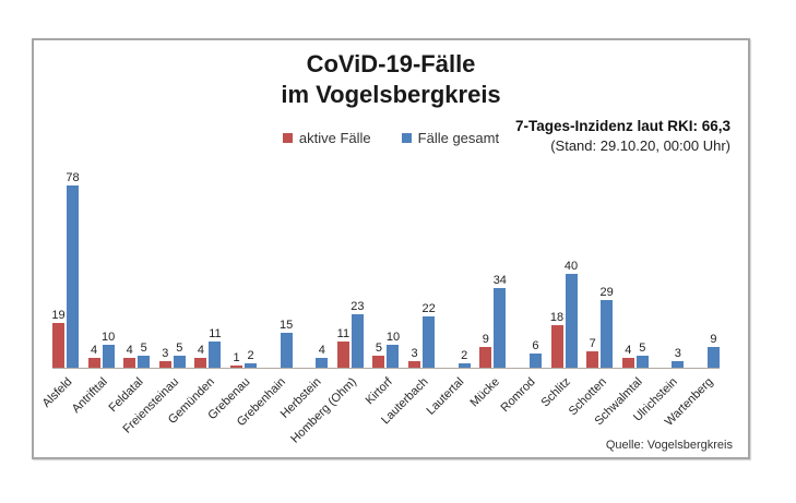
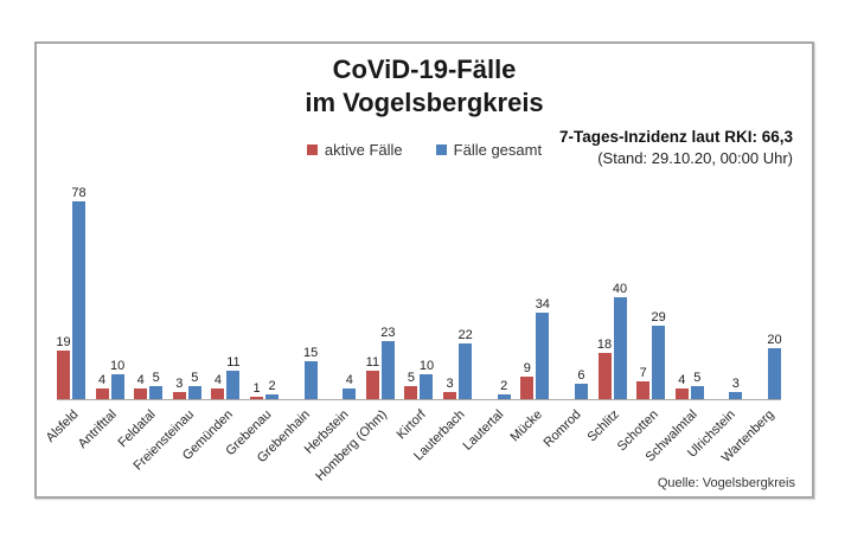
Fälle gesamt/Wartenberg: 9 -> 20
